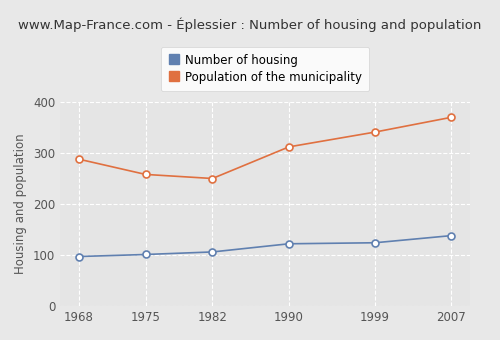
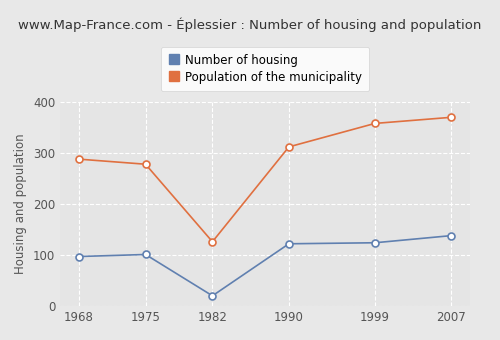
Population of the municipality/1975: 258 -> 278
Number of housing/1982: 106 -> 20
Population of the municipality/1982: 250 -> 126
Population of the municipality/1999: 341 -> 358
